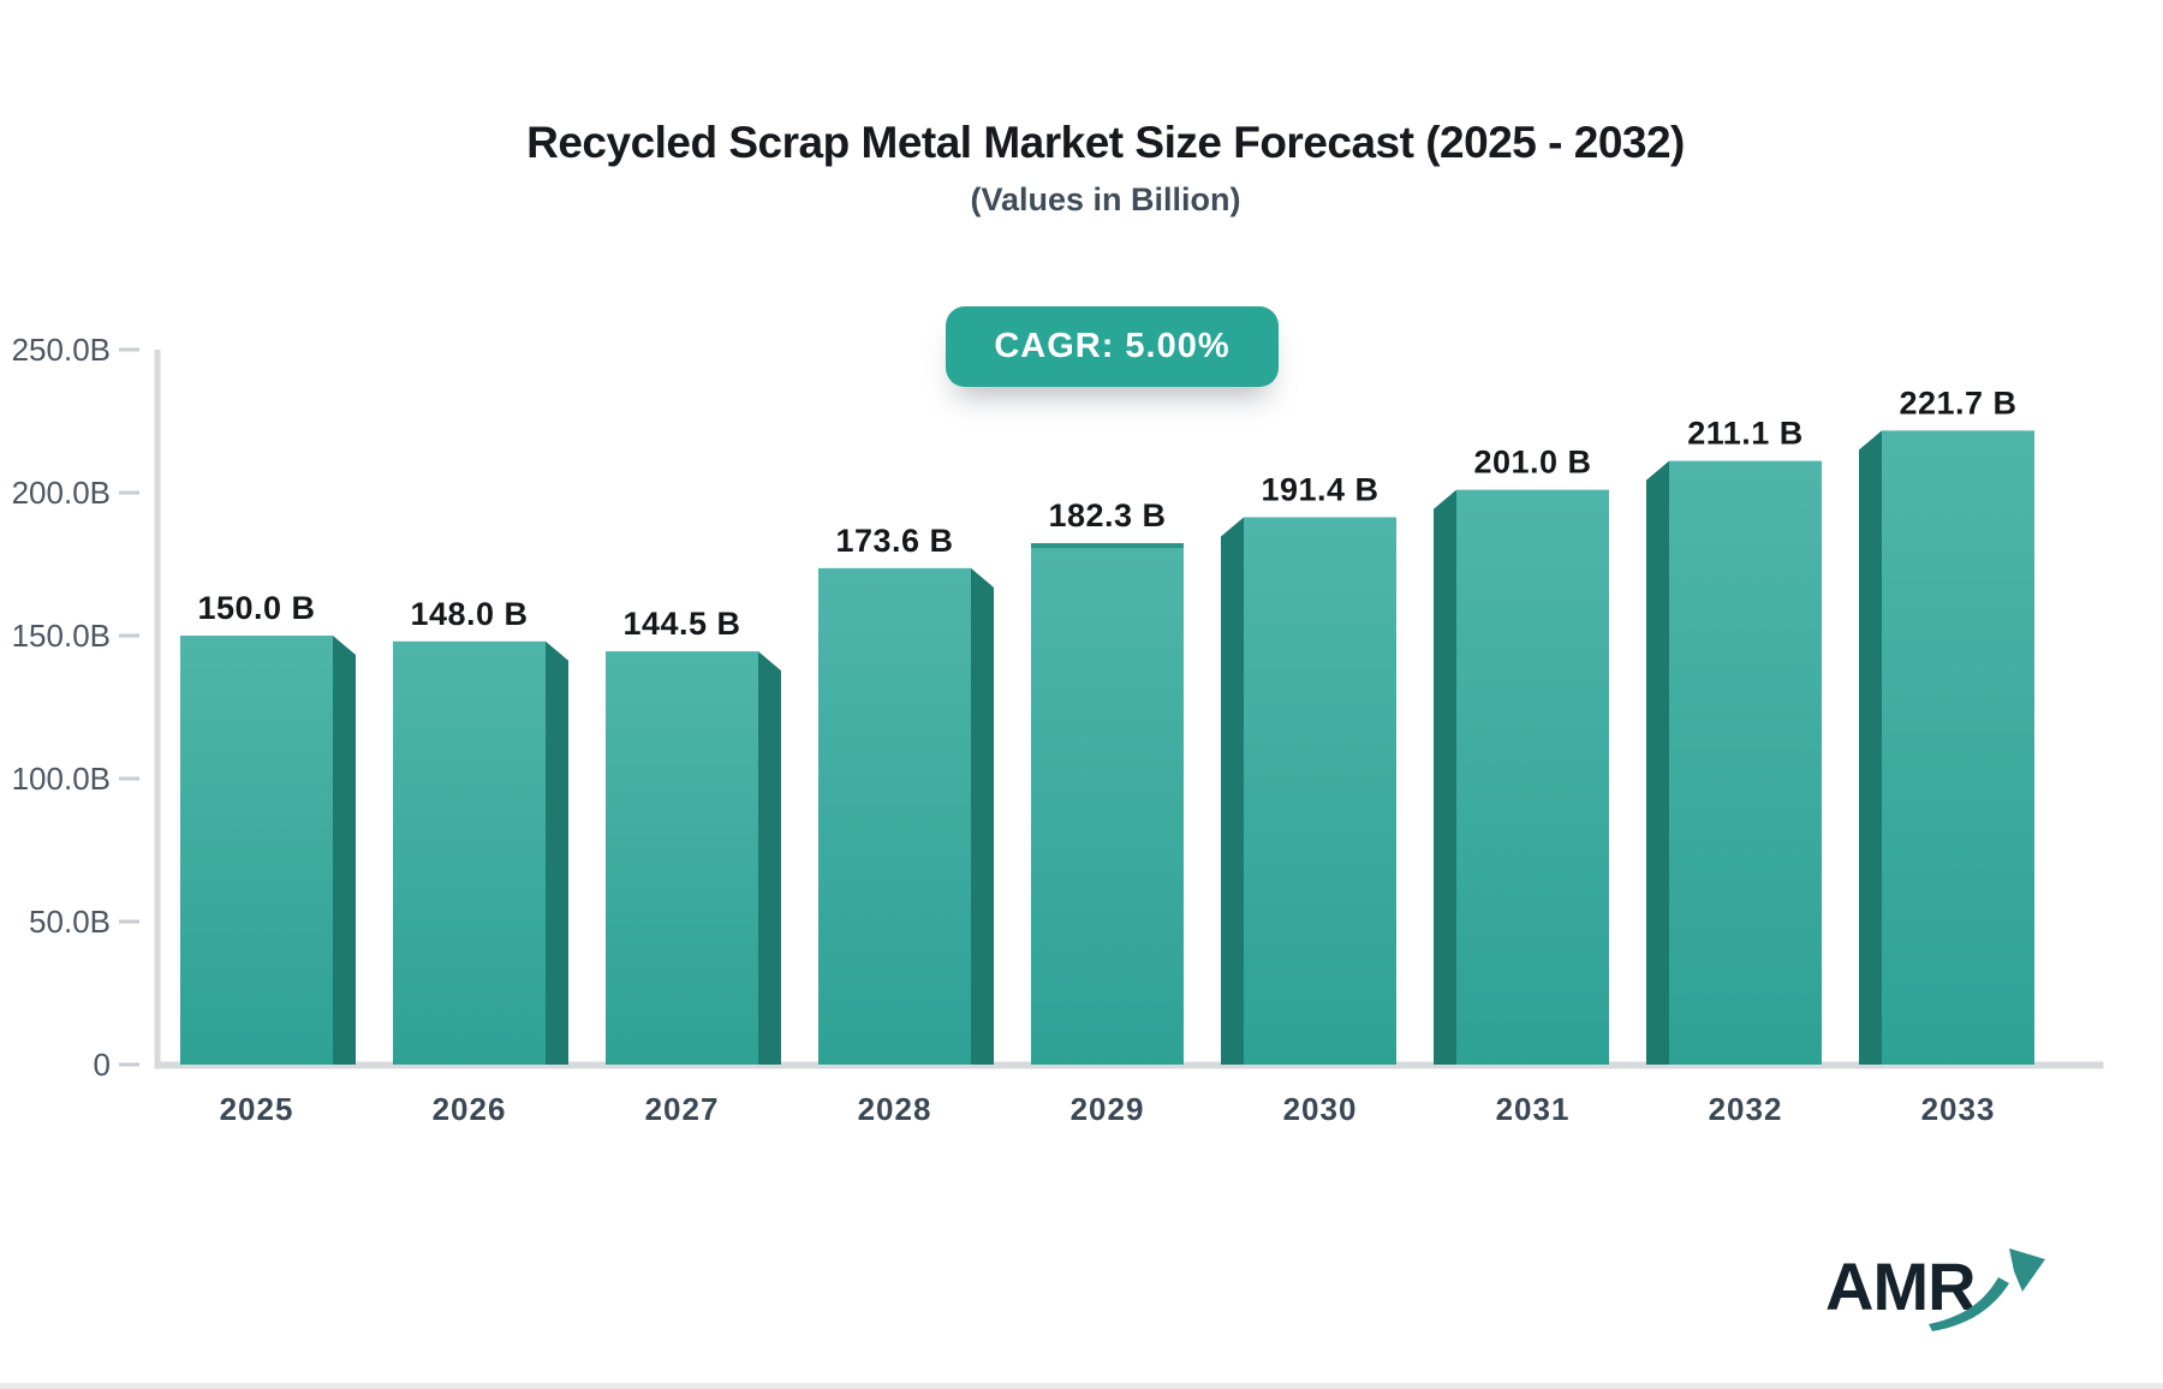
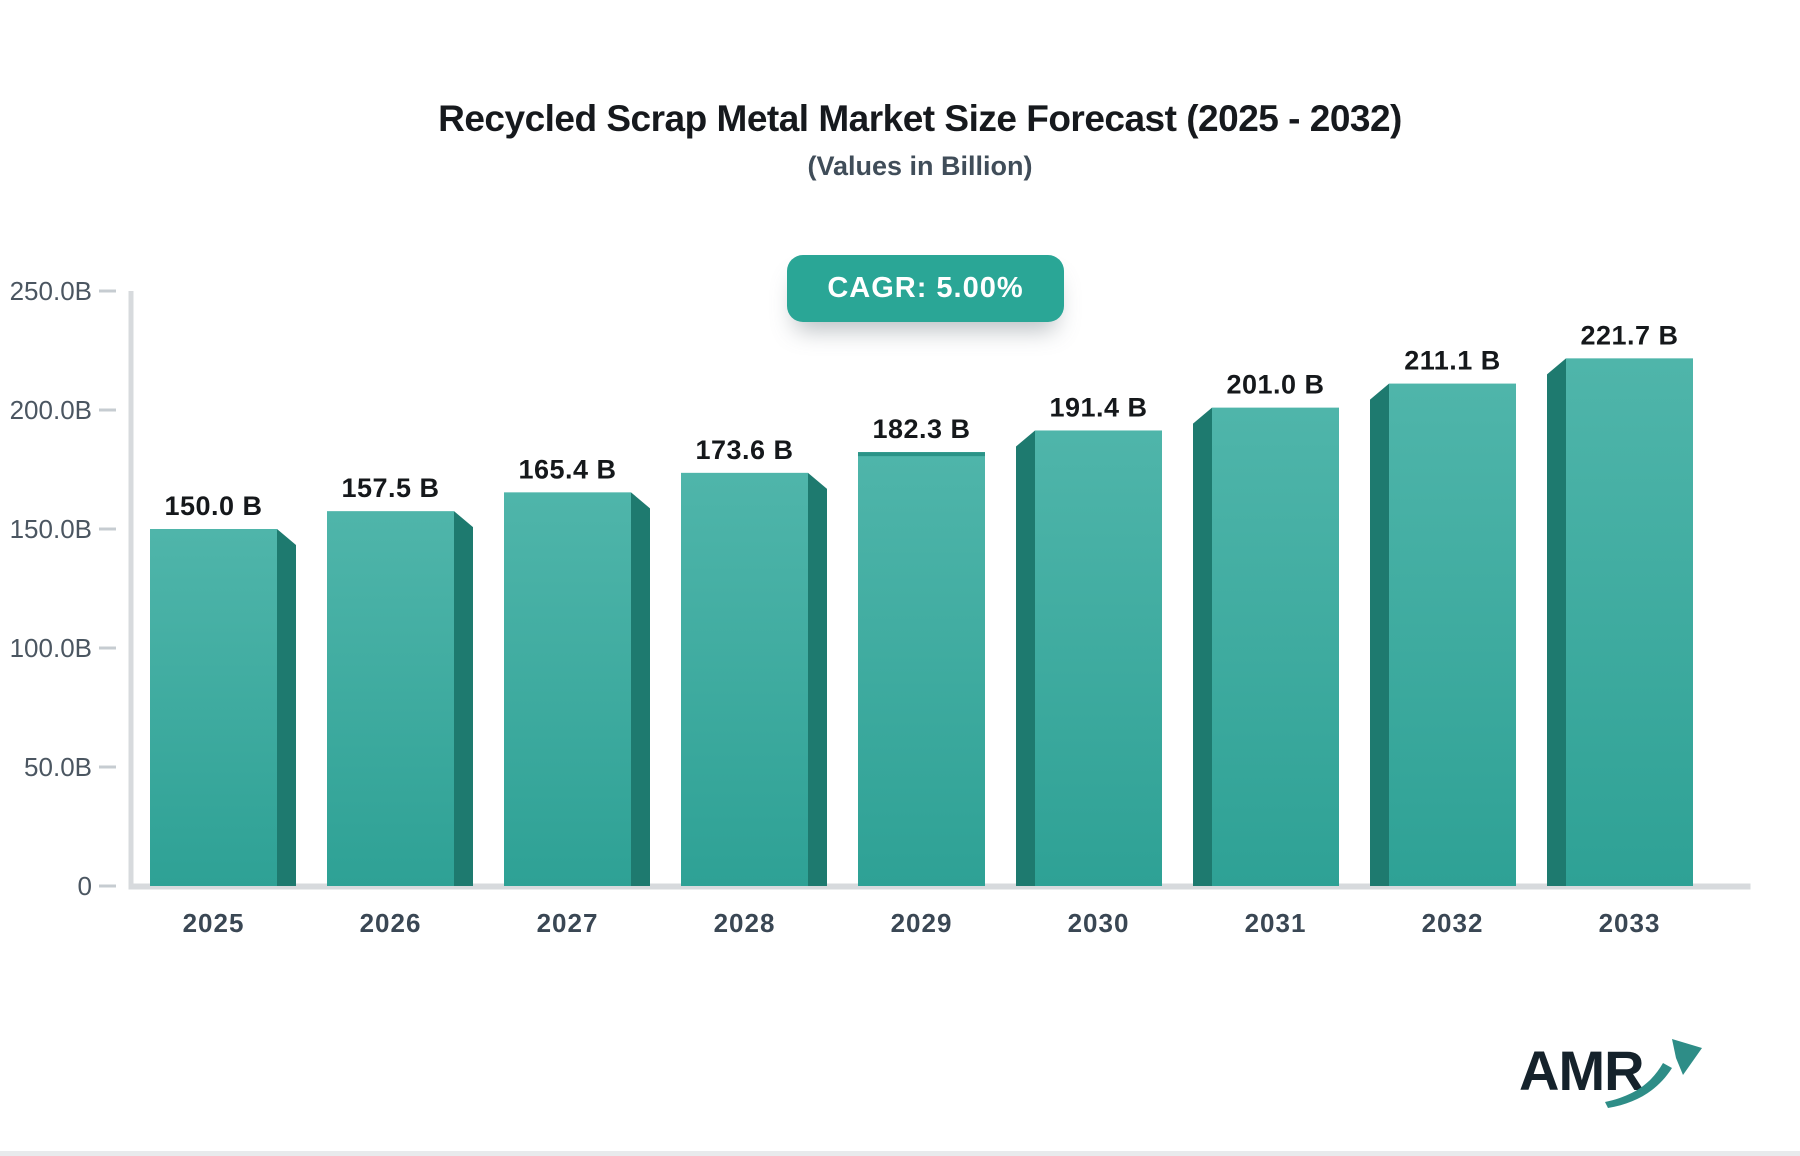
2026: 148.0 -> 157.5
2027: 144.5 -> 165.4
